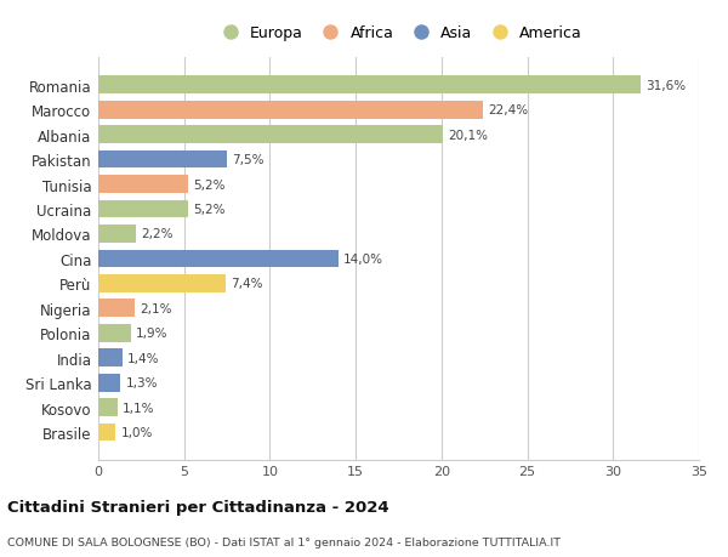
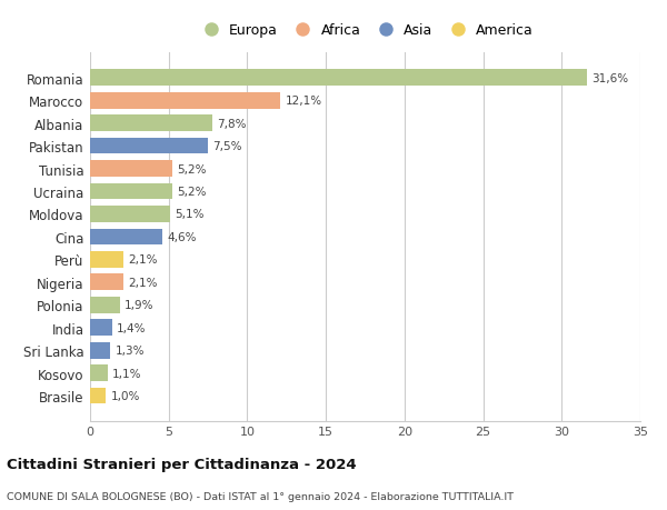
Marocco: 22,4% -> 12,1%
Albania: 20,1% -> 7,8%
Moldova: 2,2% -> 5,1%
Cina: 14,0% -> 4,6%
Perù: 7,4% -> 2,1%
